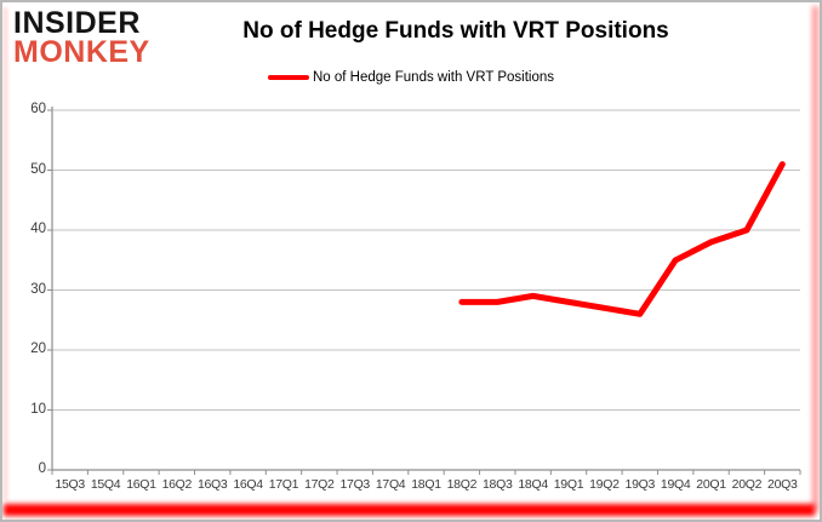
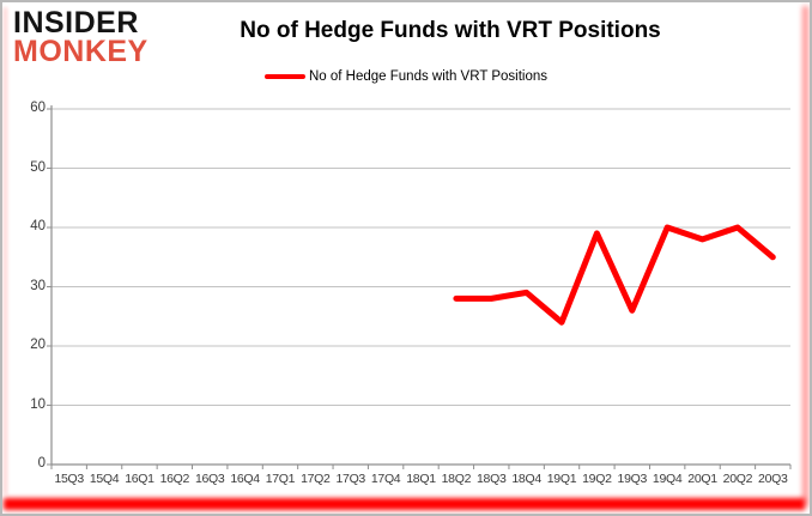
19Q1: 28 -> 24
19Q2: 27 -> 39
19Q4: 35 -> 40
20Q3: 51 -> 35
